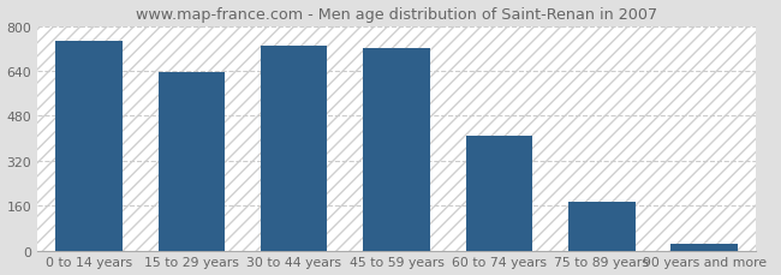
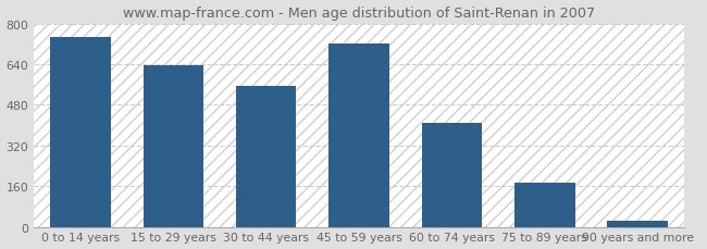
30 to 44 years: 730 -> 555
